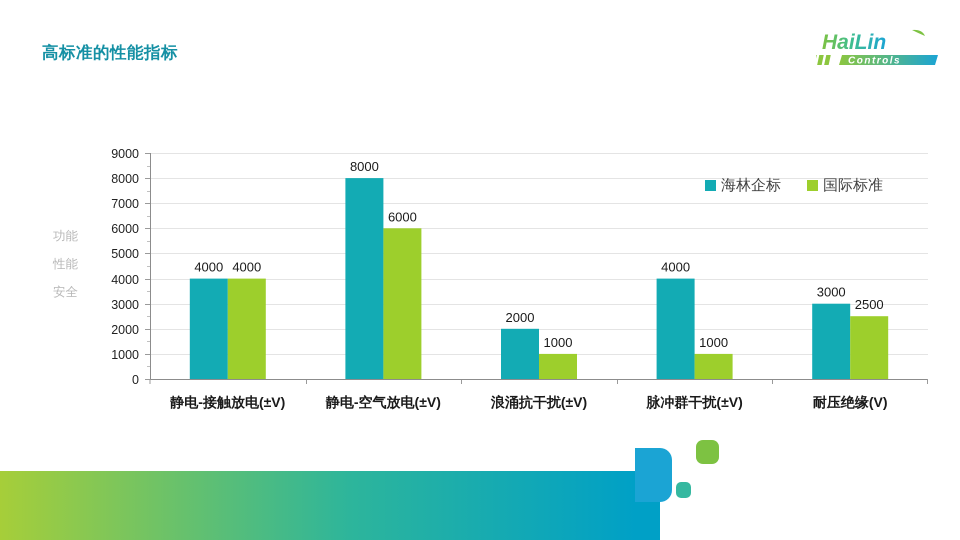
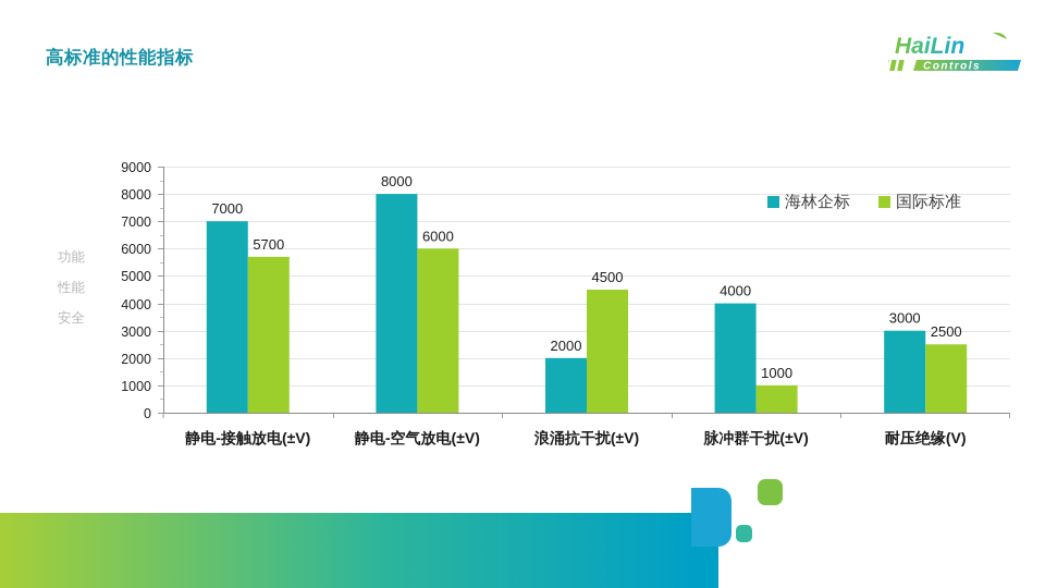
海林企标/静电-接触放电(±V): 4000 -> 7000
国际标准/静电-接触放电(±V): 4000 -> 5700
国际标准/浪涌抗干扰(±V): 1000 -> 4500
